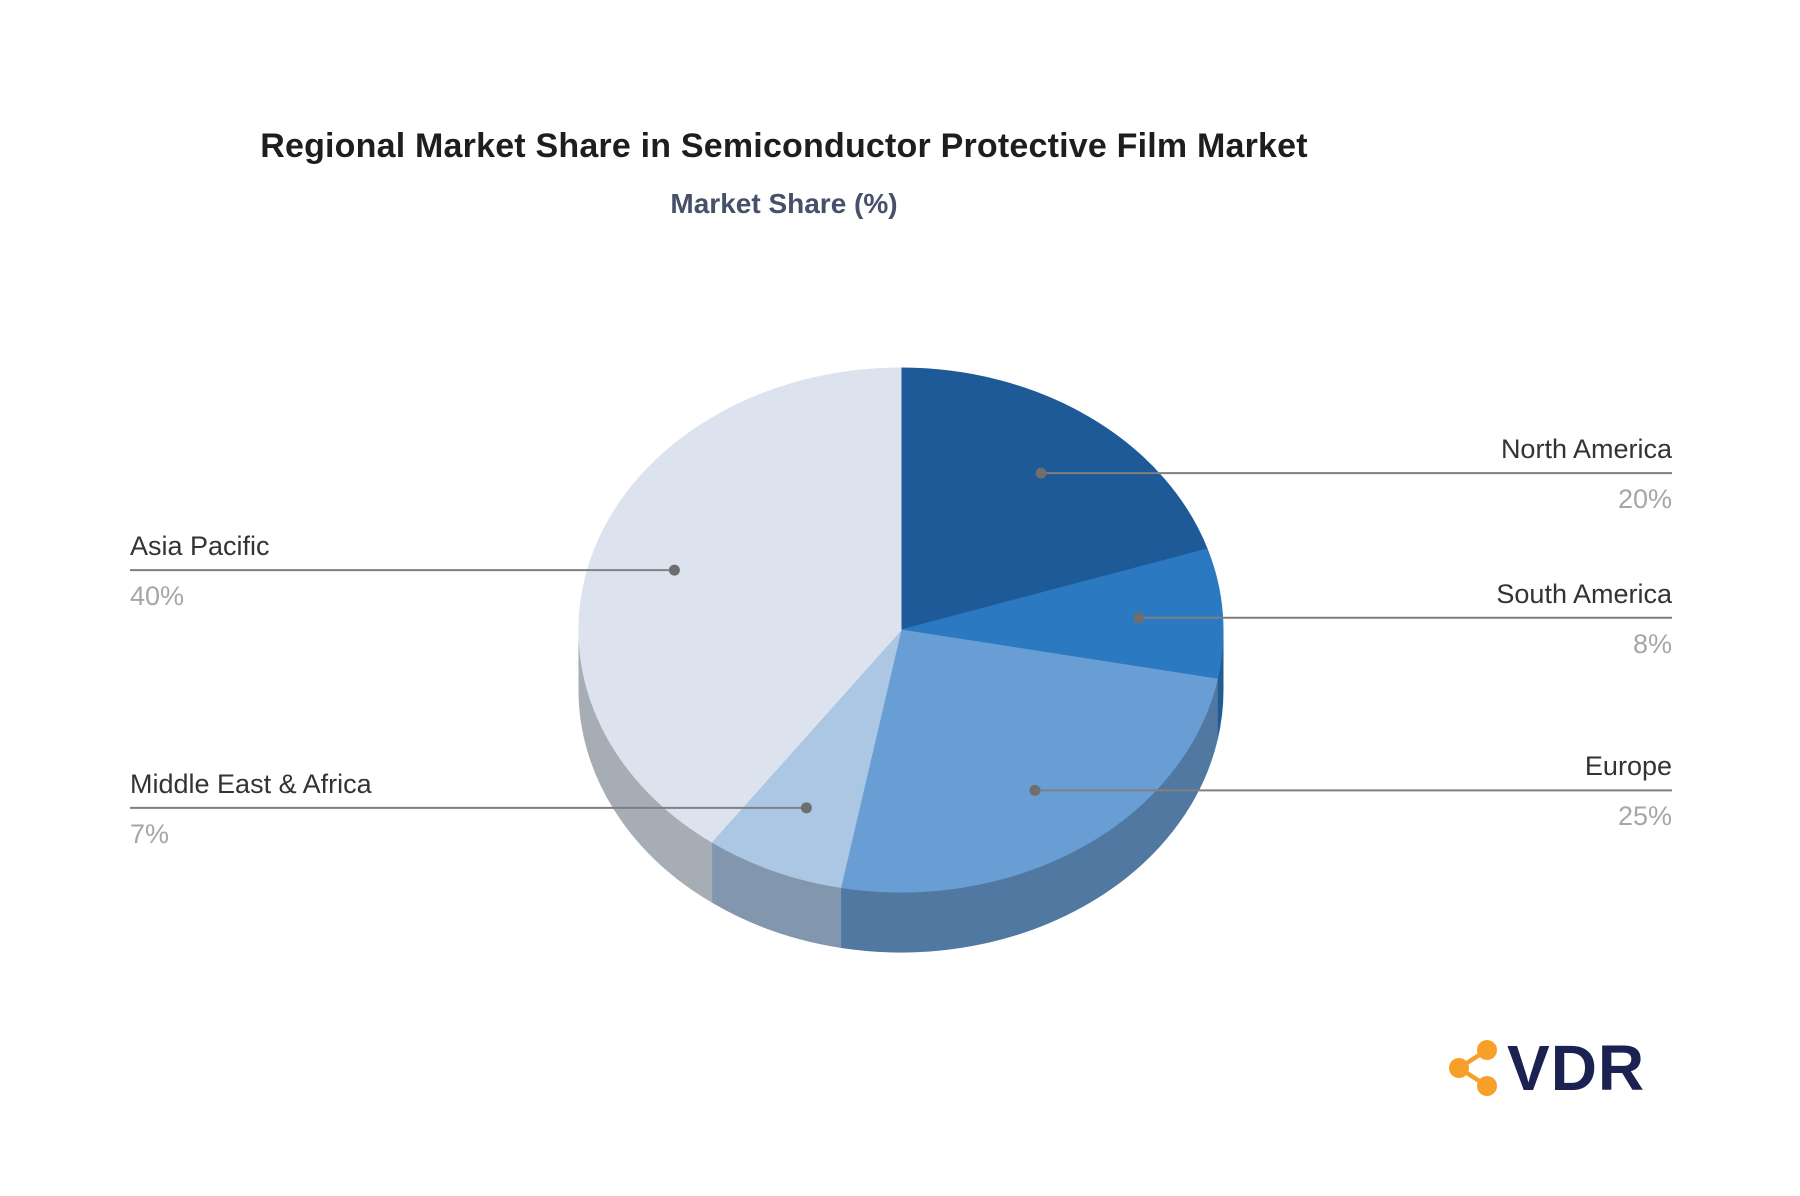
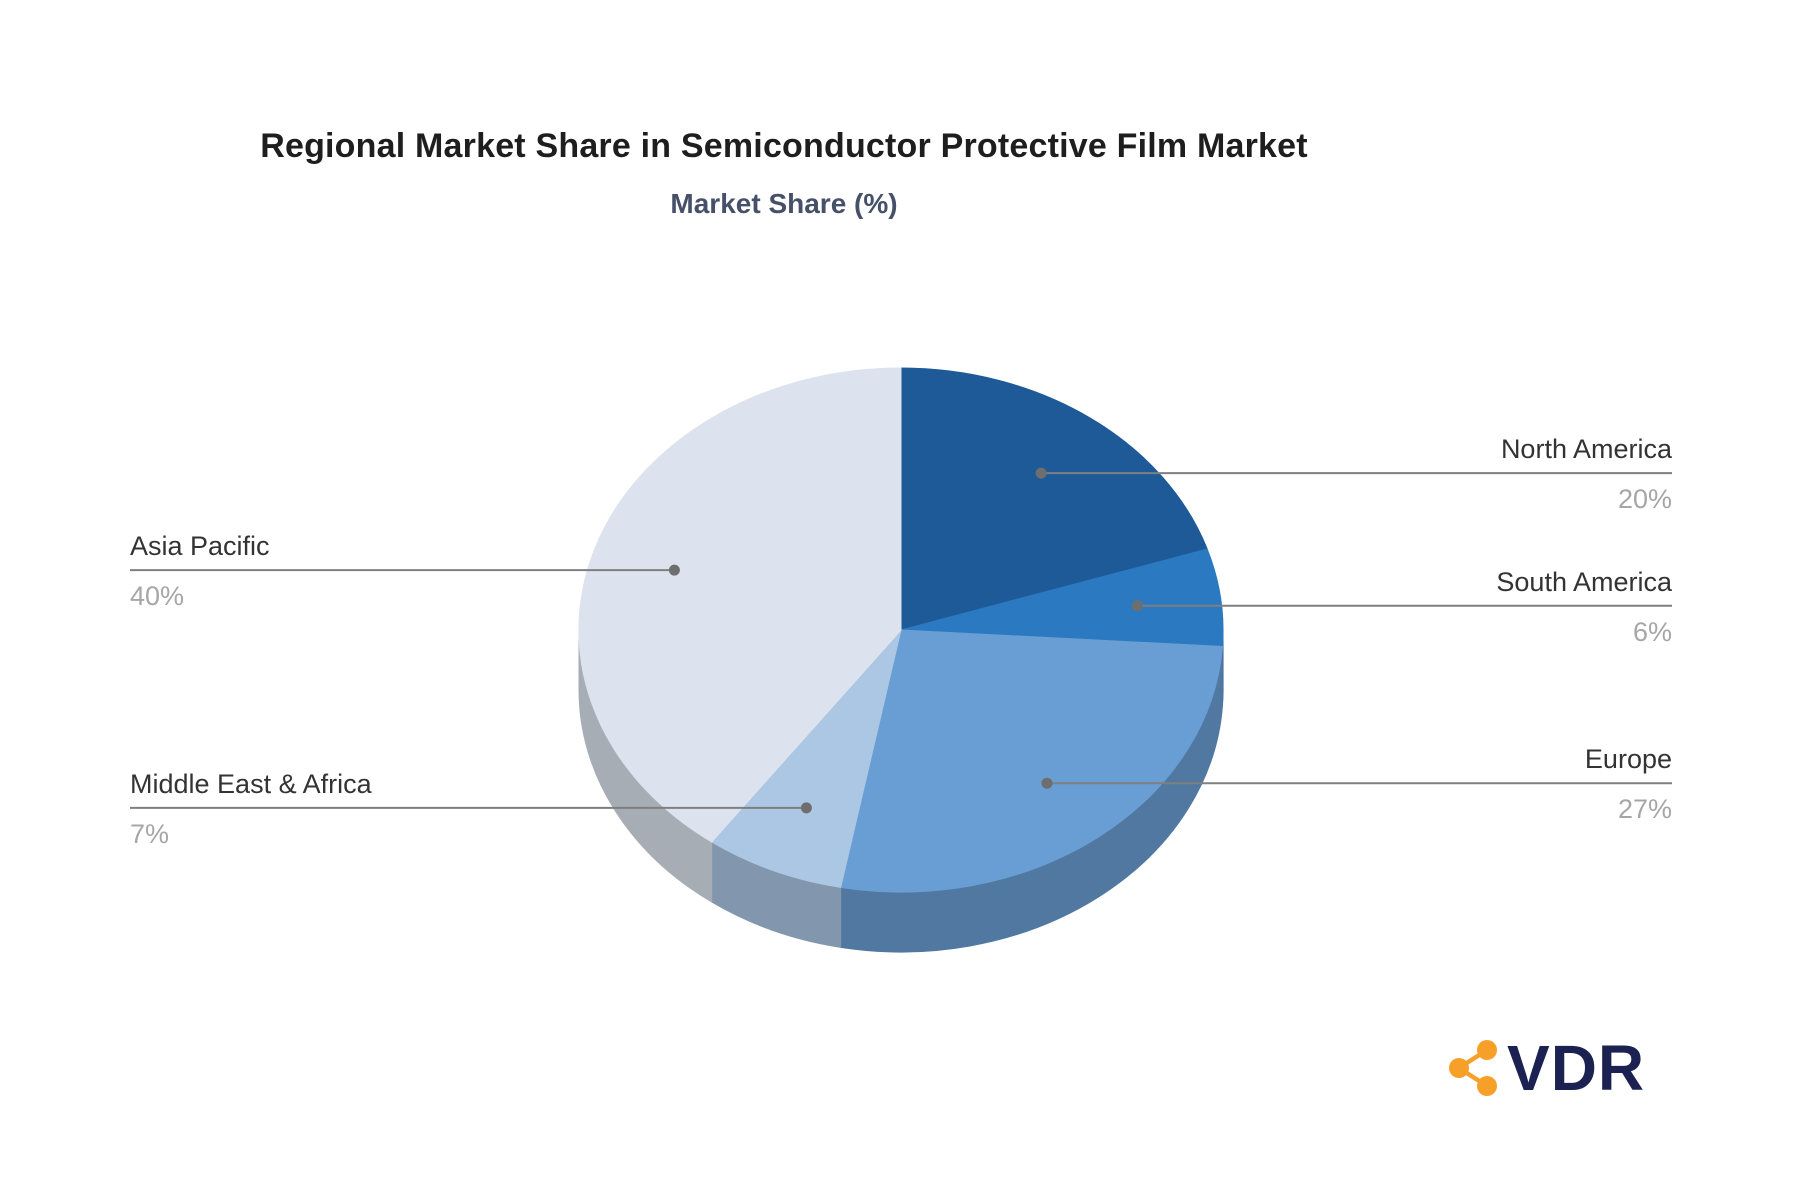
South America: 8% -> 6%
Europe: 25% -> 27%
